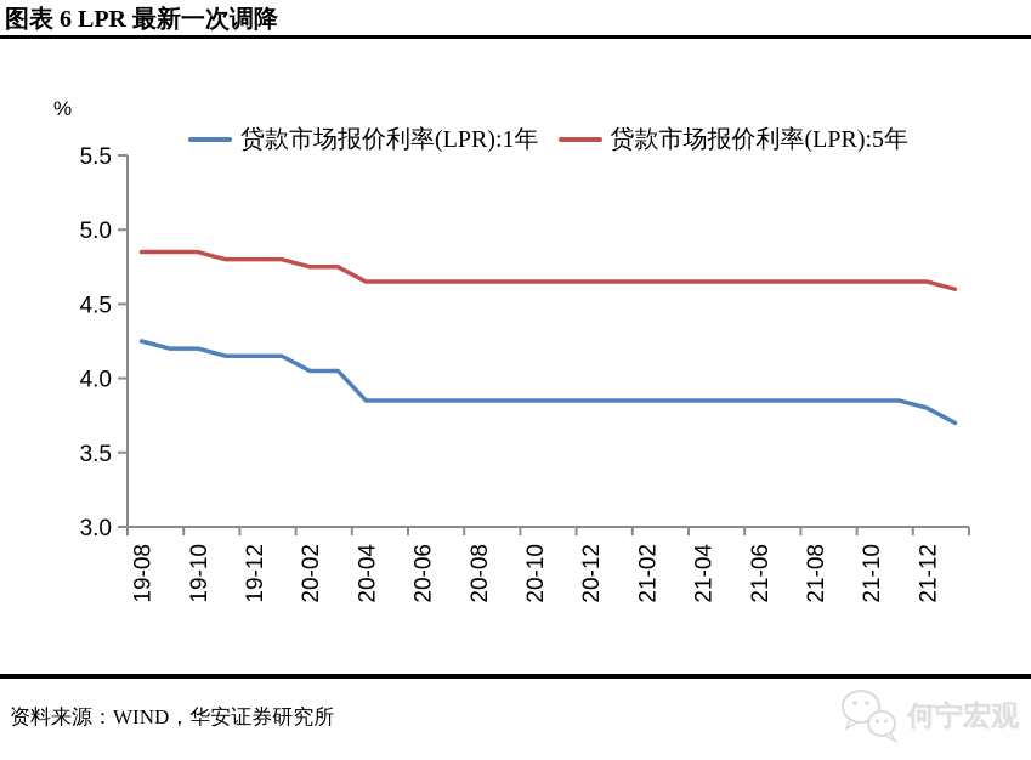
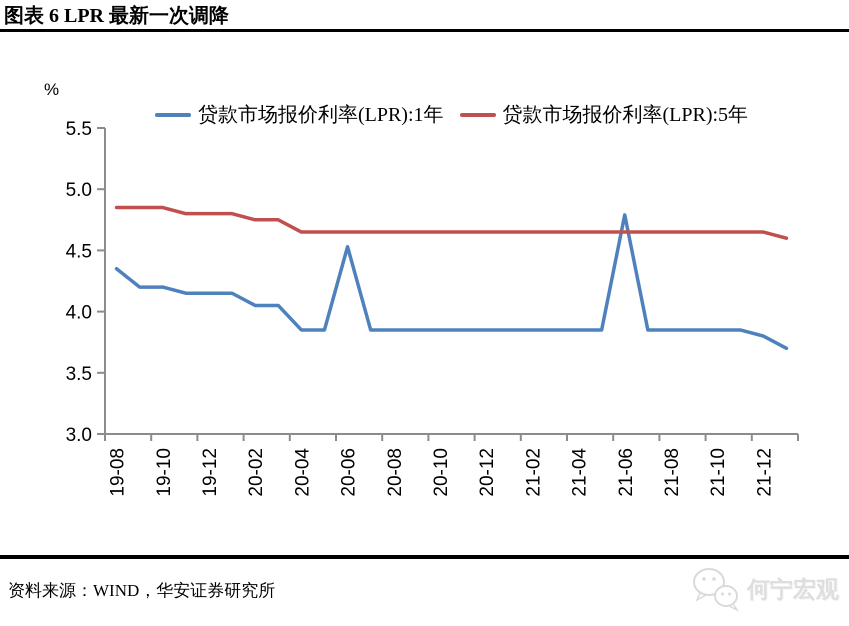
贷款市场报价利率(LPR):1年/19-08: 4.25 -> 4.35
贷款市场报价利率(LPR):1年/20-06: 3.85 -> 4.53
贷款市场报价利率(LPR):1年/21-06: 3.85 -> 4.79
